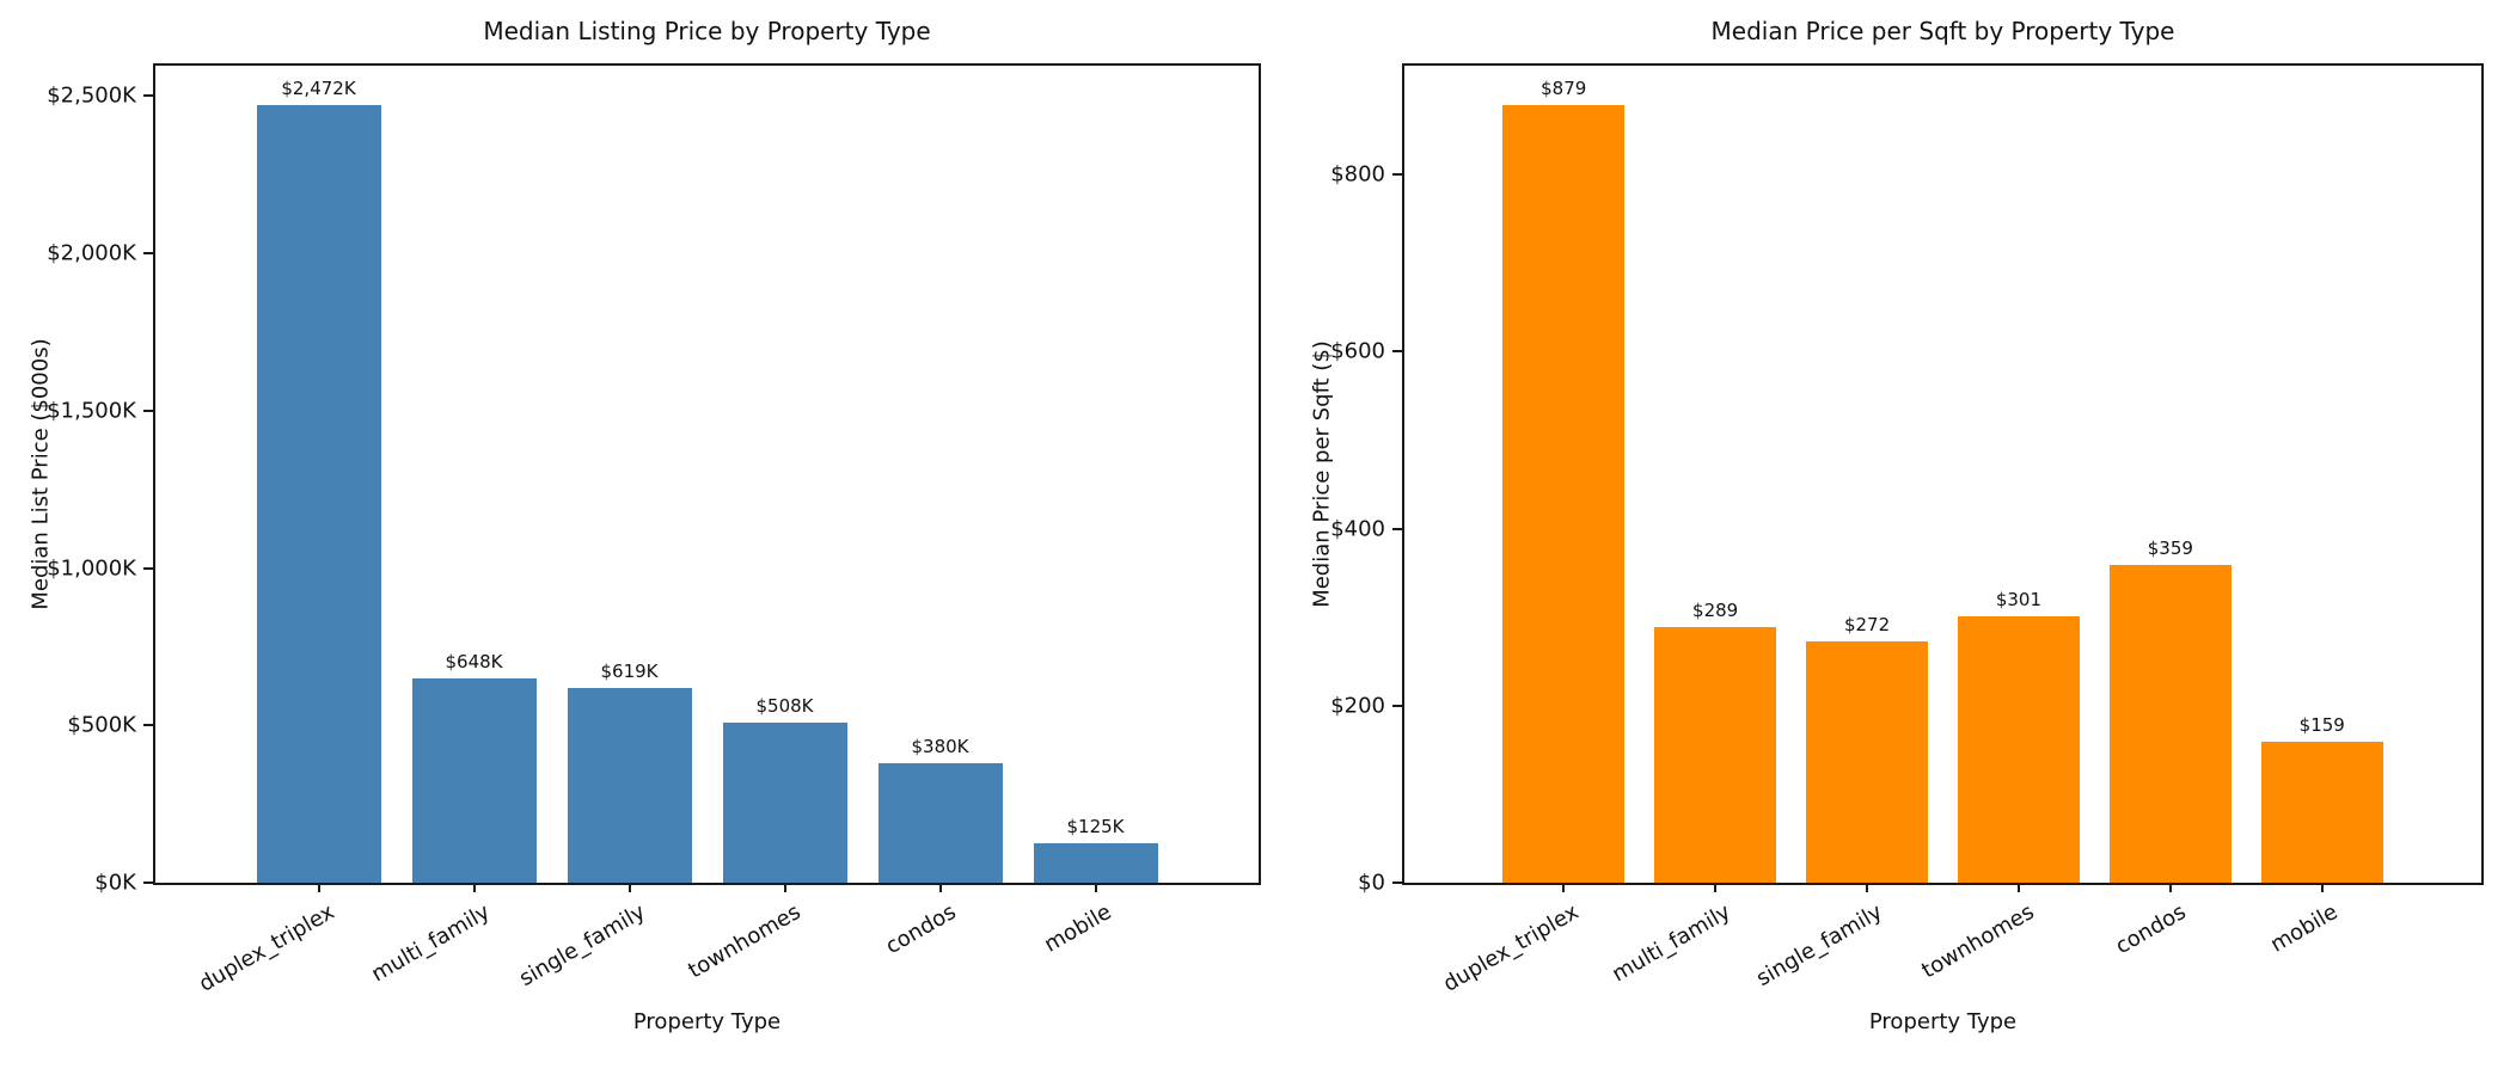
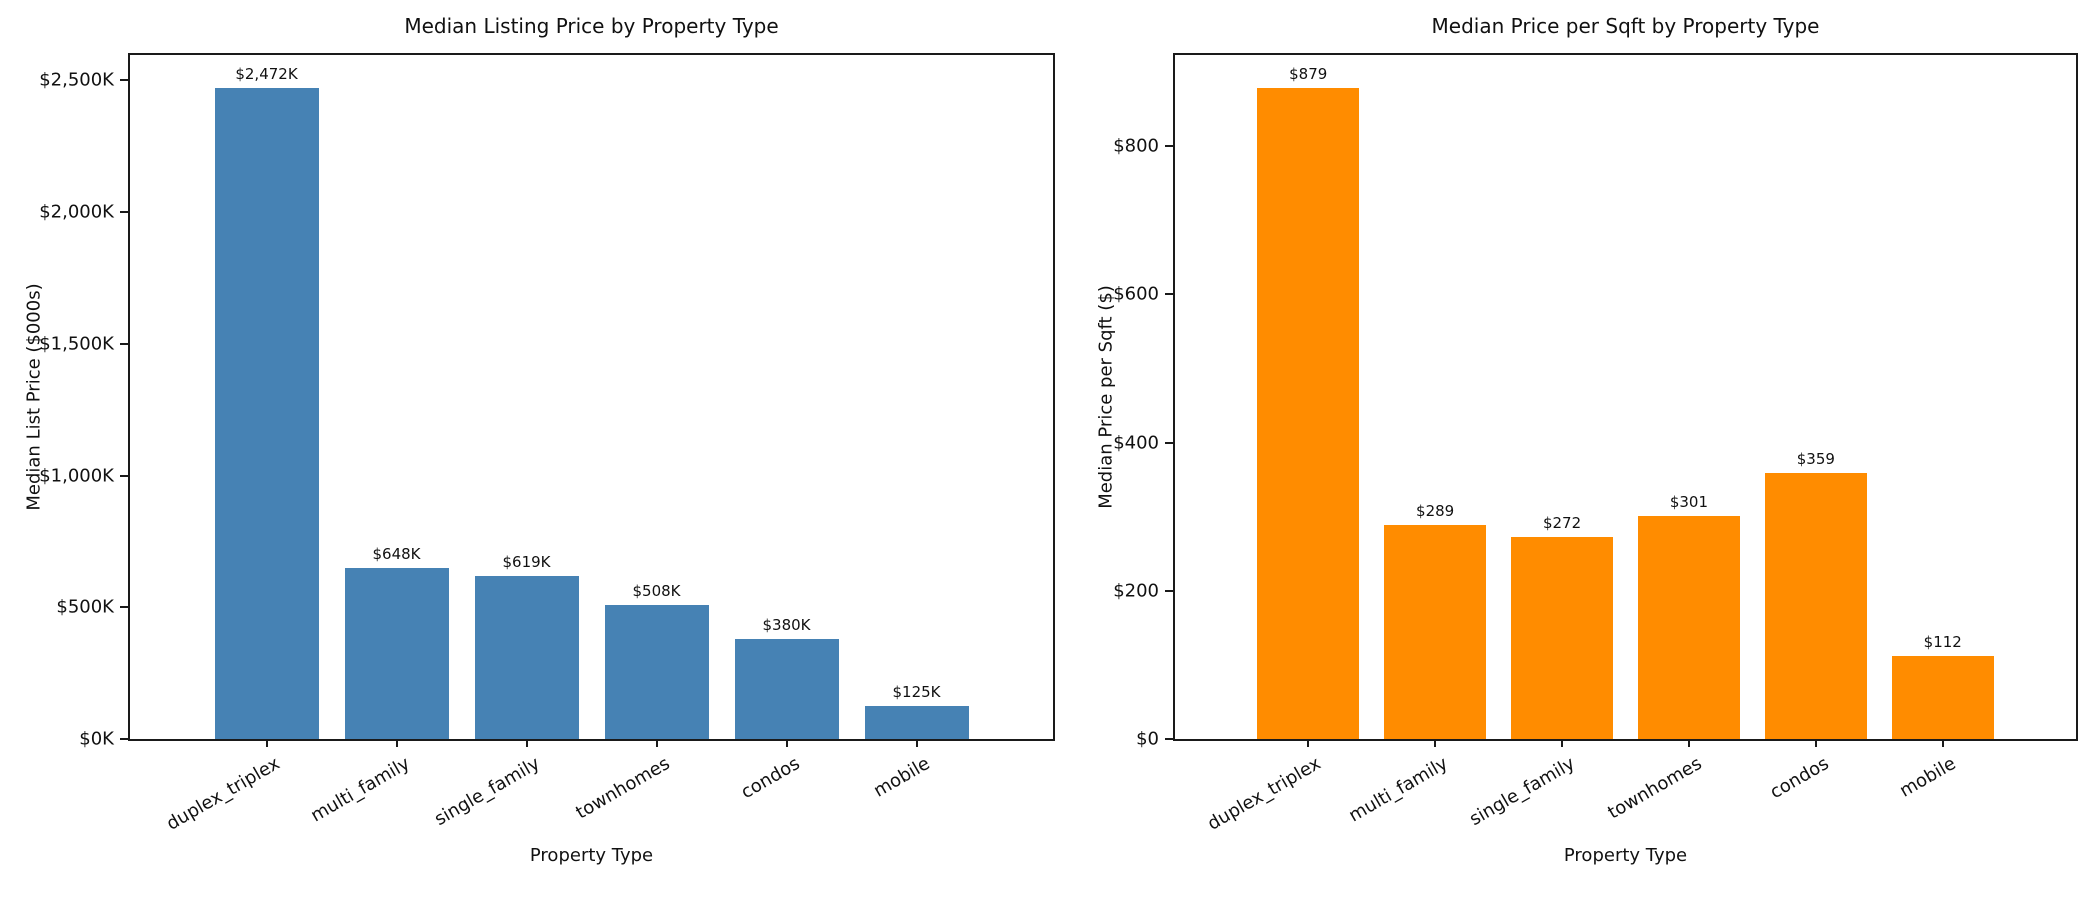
Median Price per Sqft by Property Type/mobile: $159 -> $112
